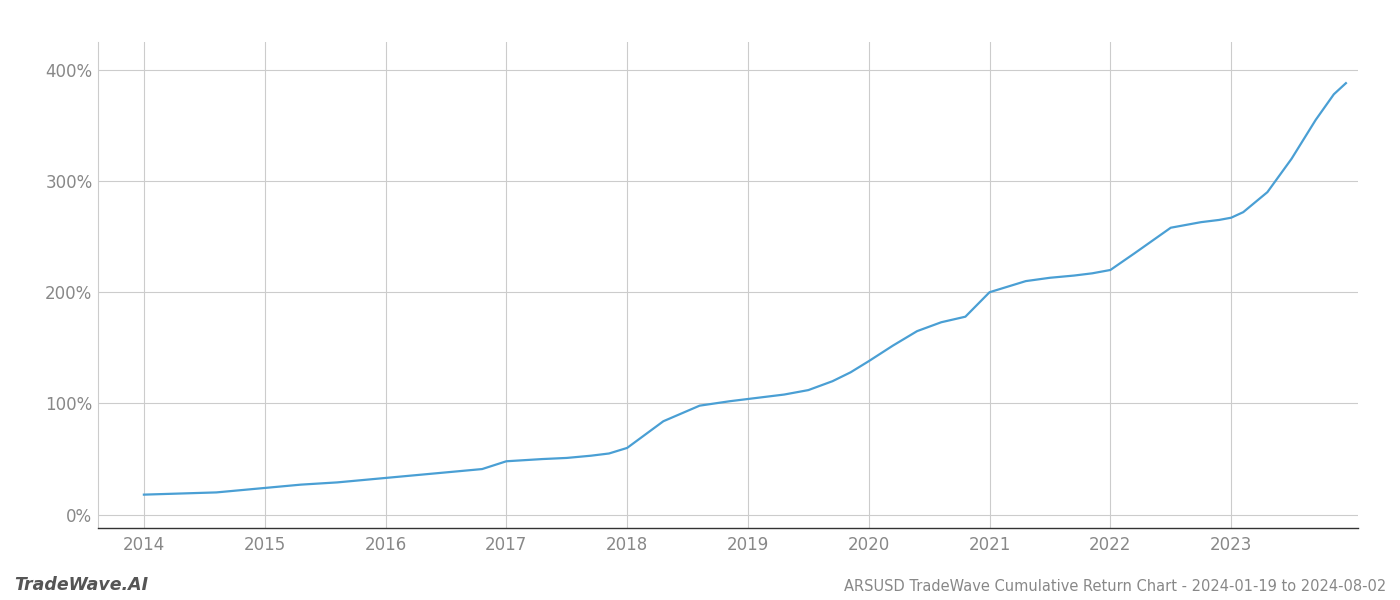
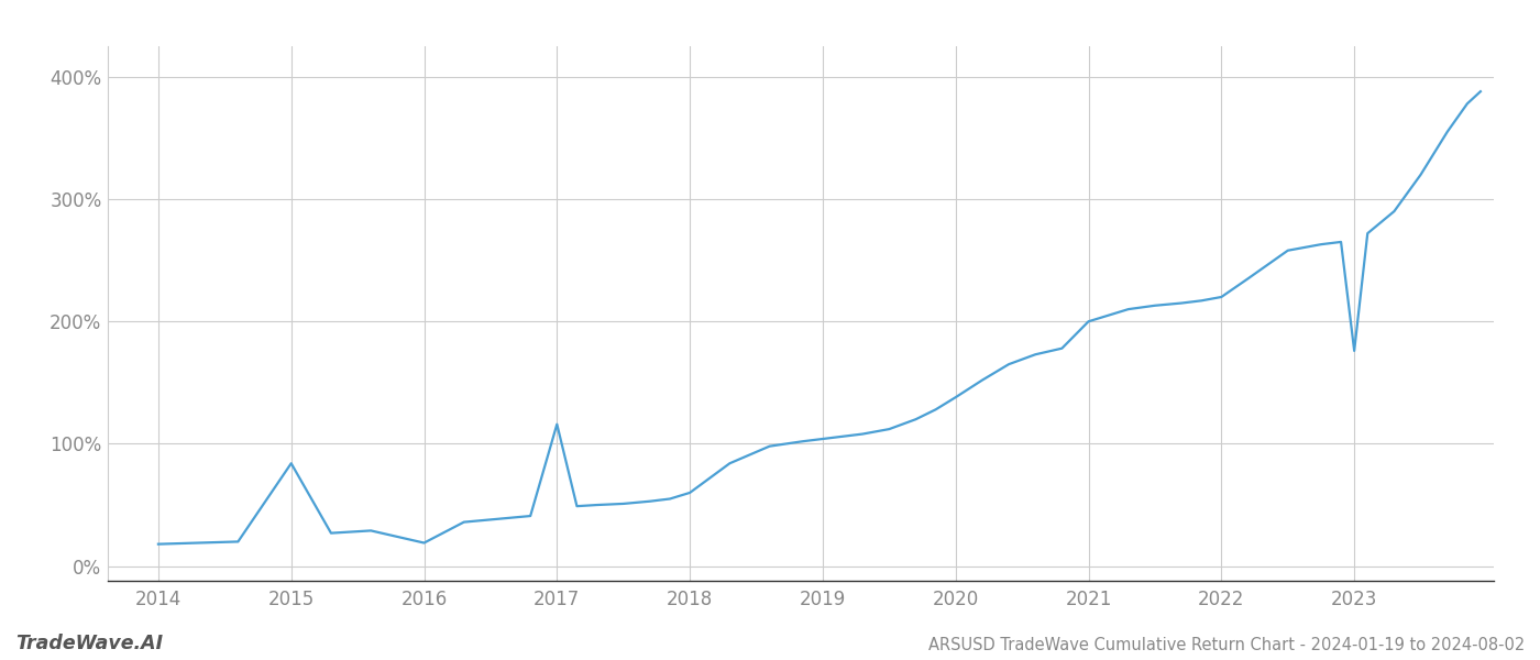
2015: 24% -> 84%
2016: 33% -> 19%
2017: 48% -> 116%
2023: 267% -> 176%
